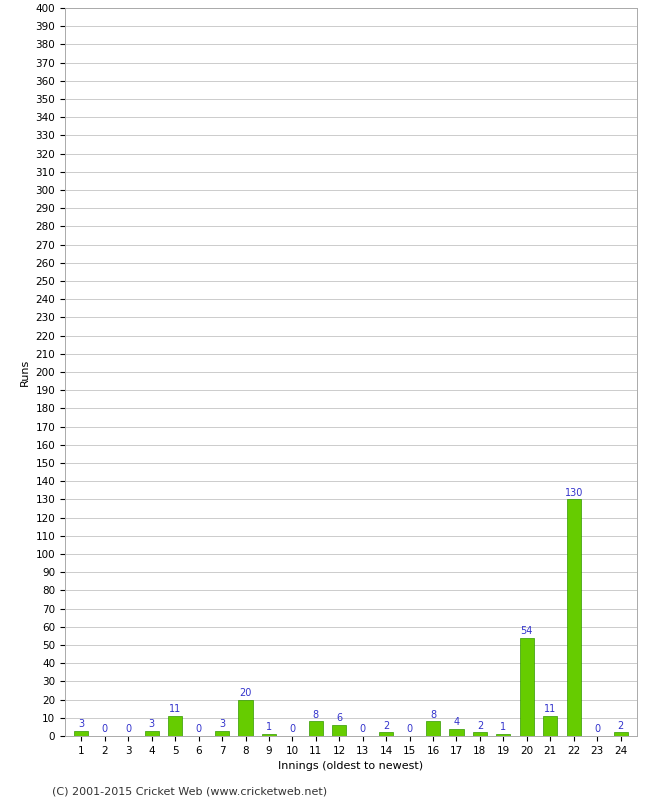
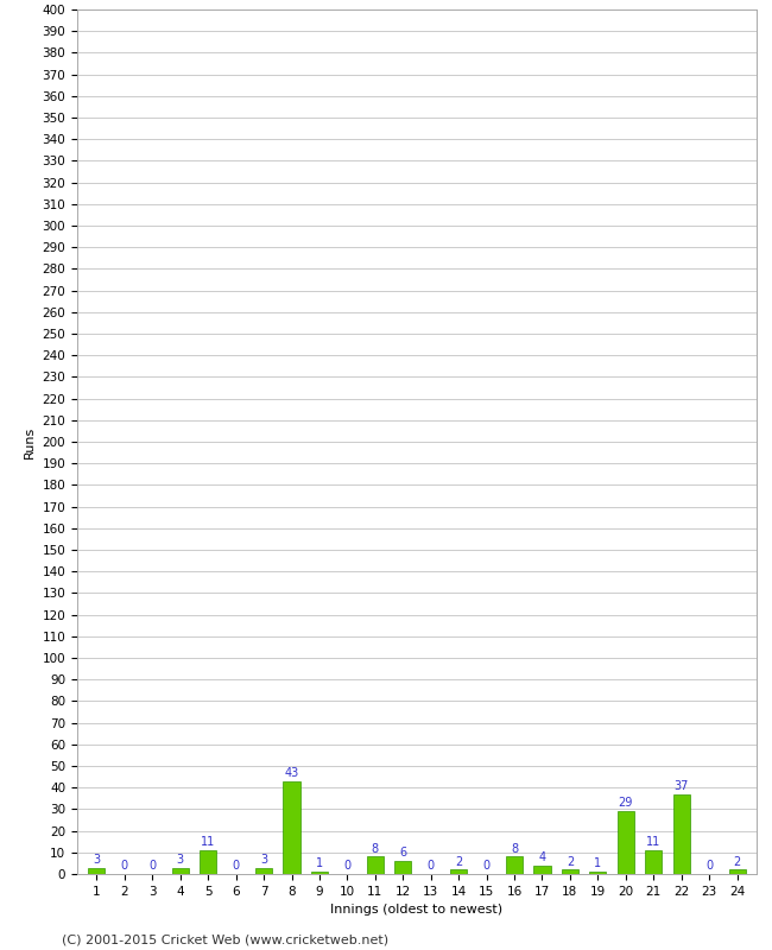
8: 20 -> 43
20: 54 -> 29
22: 130 -> 37
